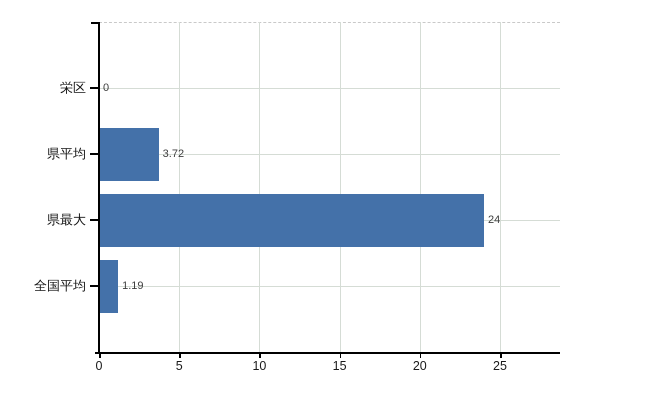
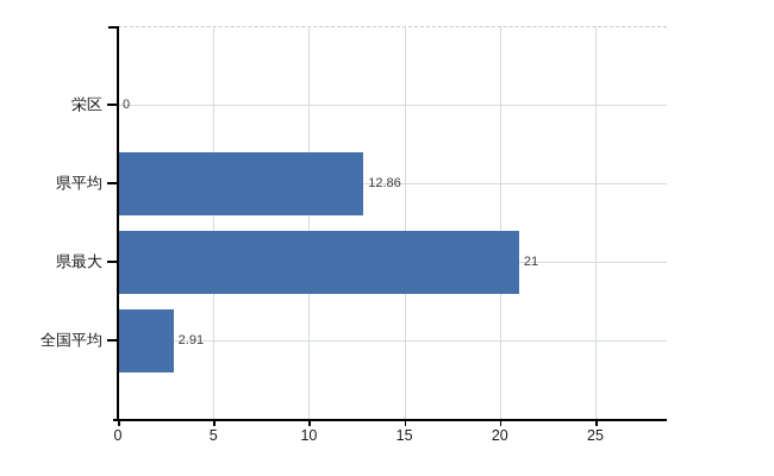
県平均: 3.72 -> 12.86
県最大: 24 -> 21
全国平均: 1.19 -> 2.91
